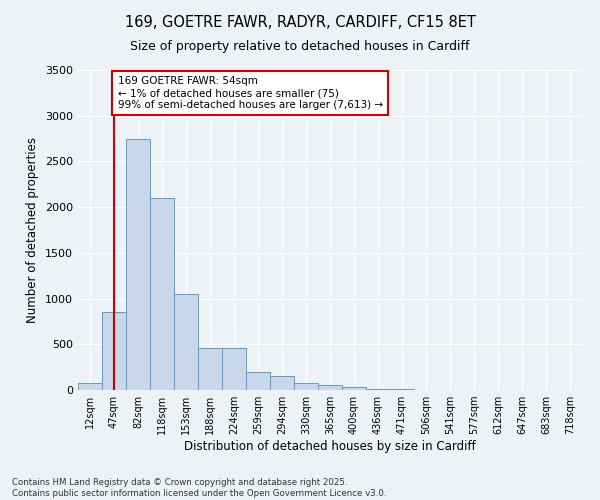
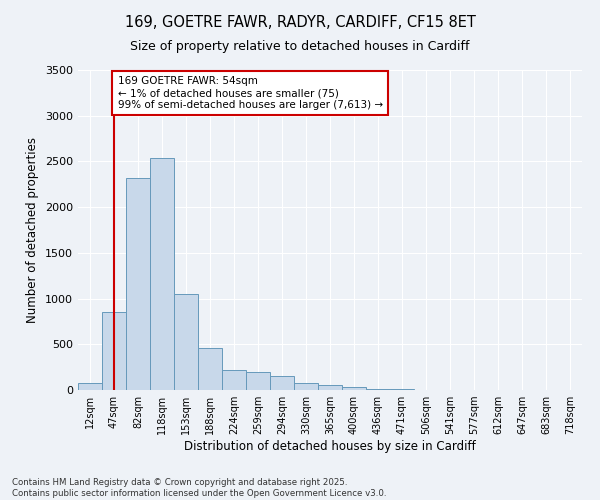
82sqm: 2750 -> 2320
118sqm: 2100 -> 2540
224sqm: 460 -> 220
